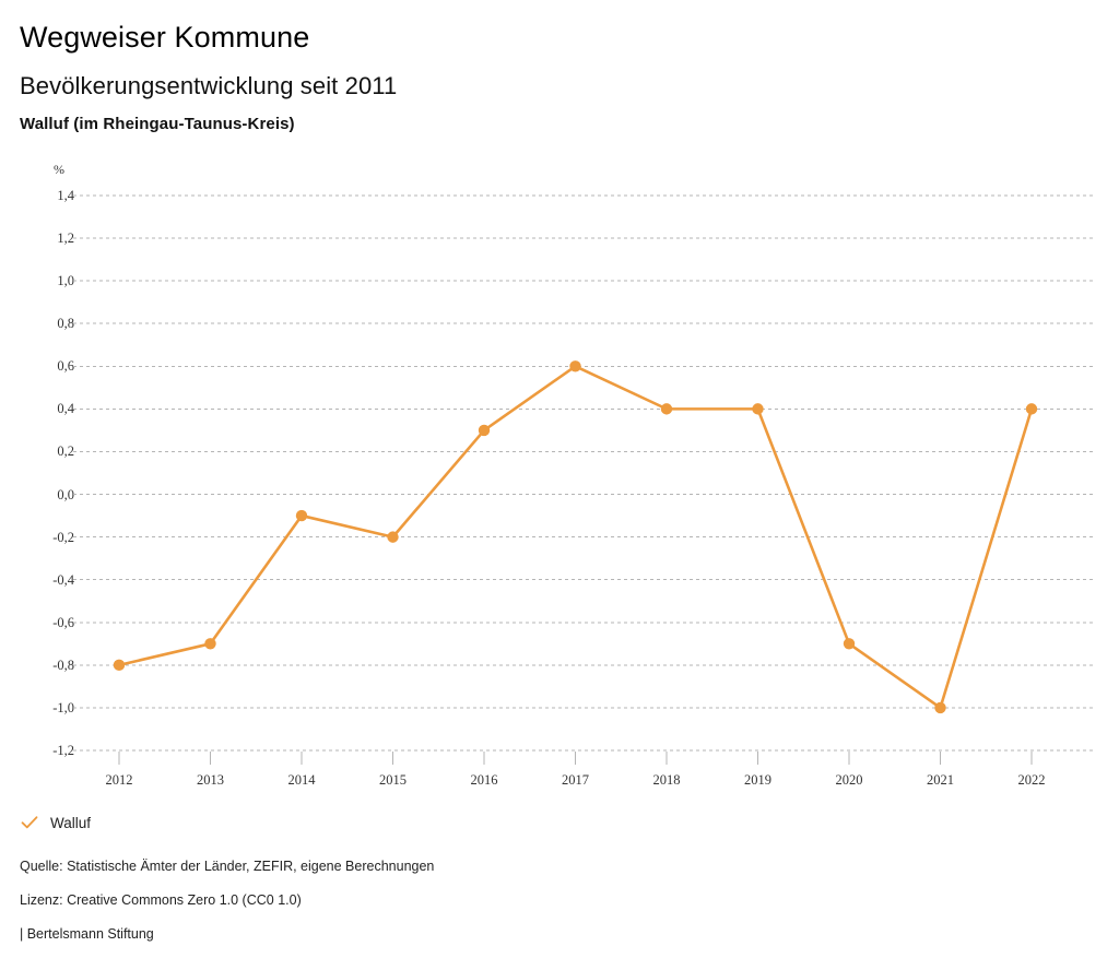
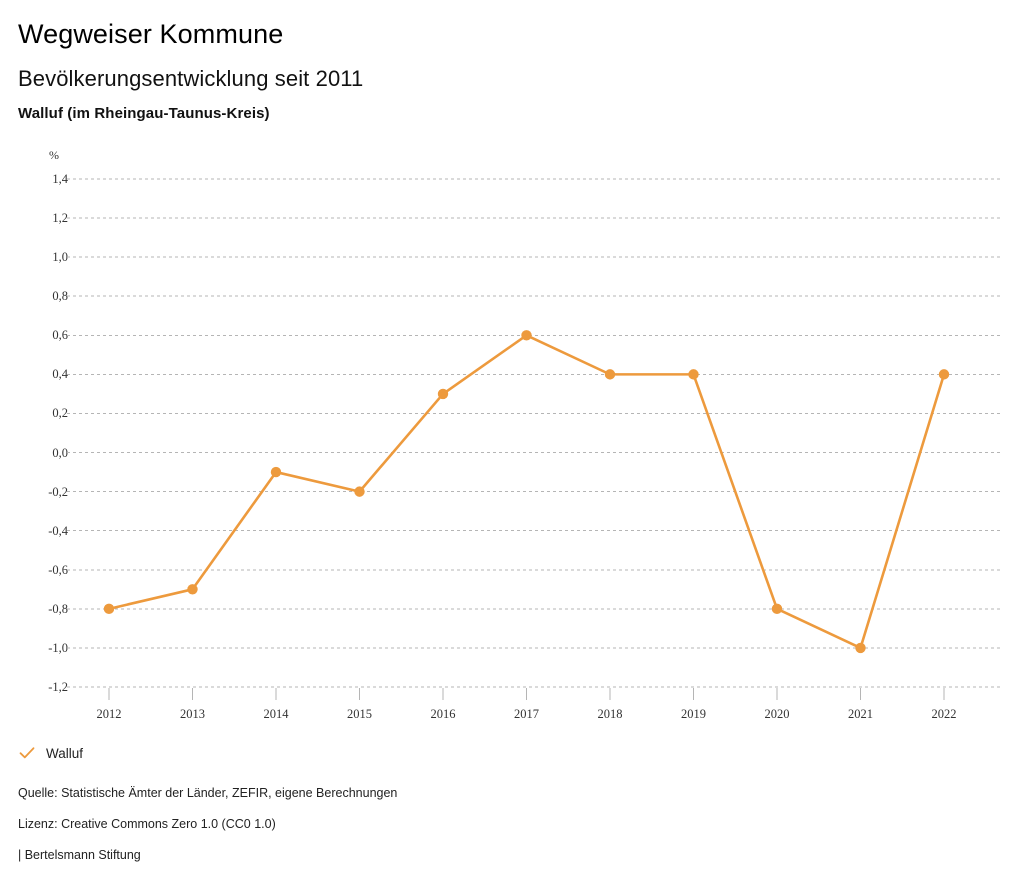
2020: -0,7 -> -0,8
